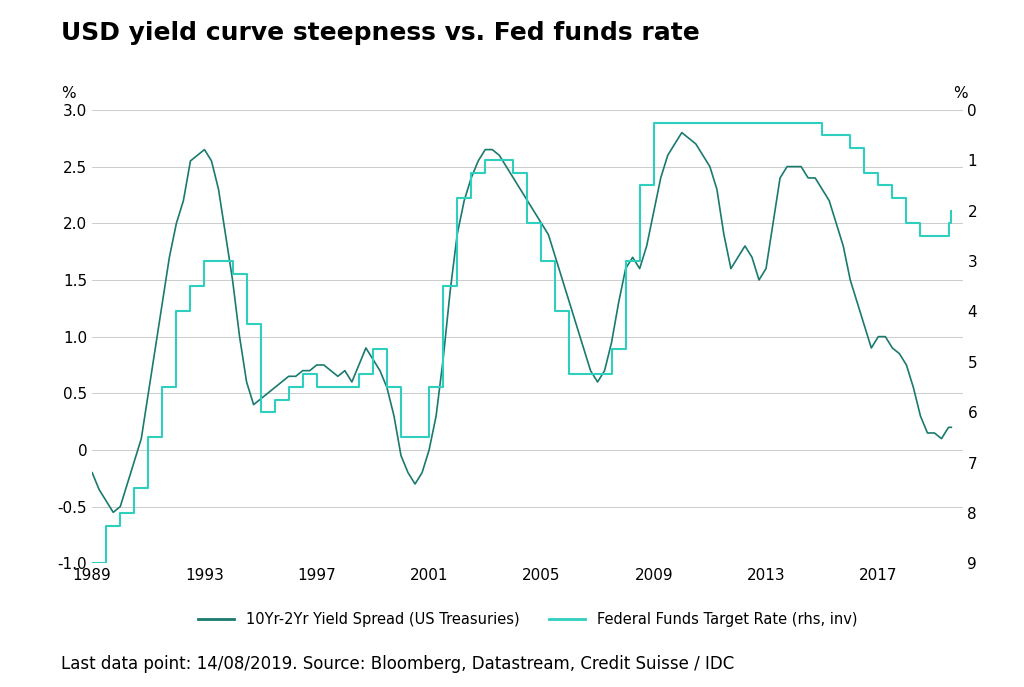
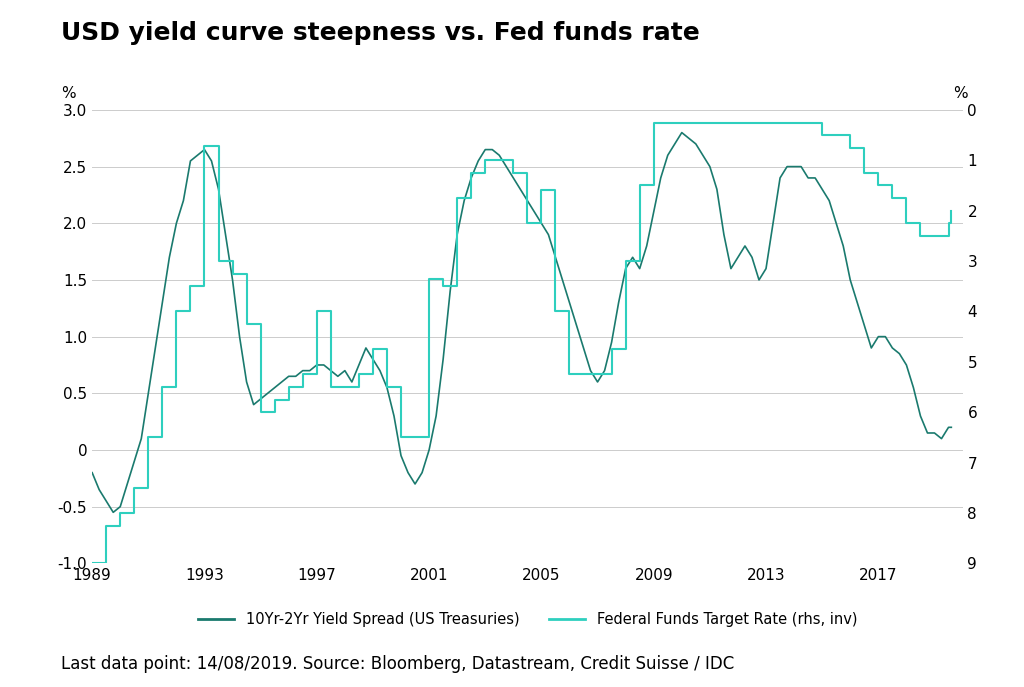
Federal Funds Target Rate (rhs, inv)/1993: 3.00 -> 0.72
Federal Funds Target Rate (rhs, inv)/1997: 5.50 -> 4.00
Federal Funds Target Rate (rhs, inv)/2001: 5.50 -> 3.36
Federal Funds Target Rate (rhs, inv)/2005: 3.00 -> 1.58
